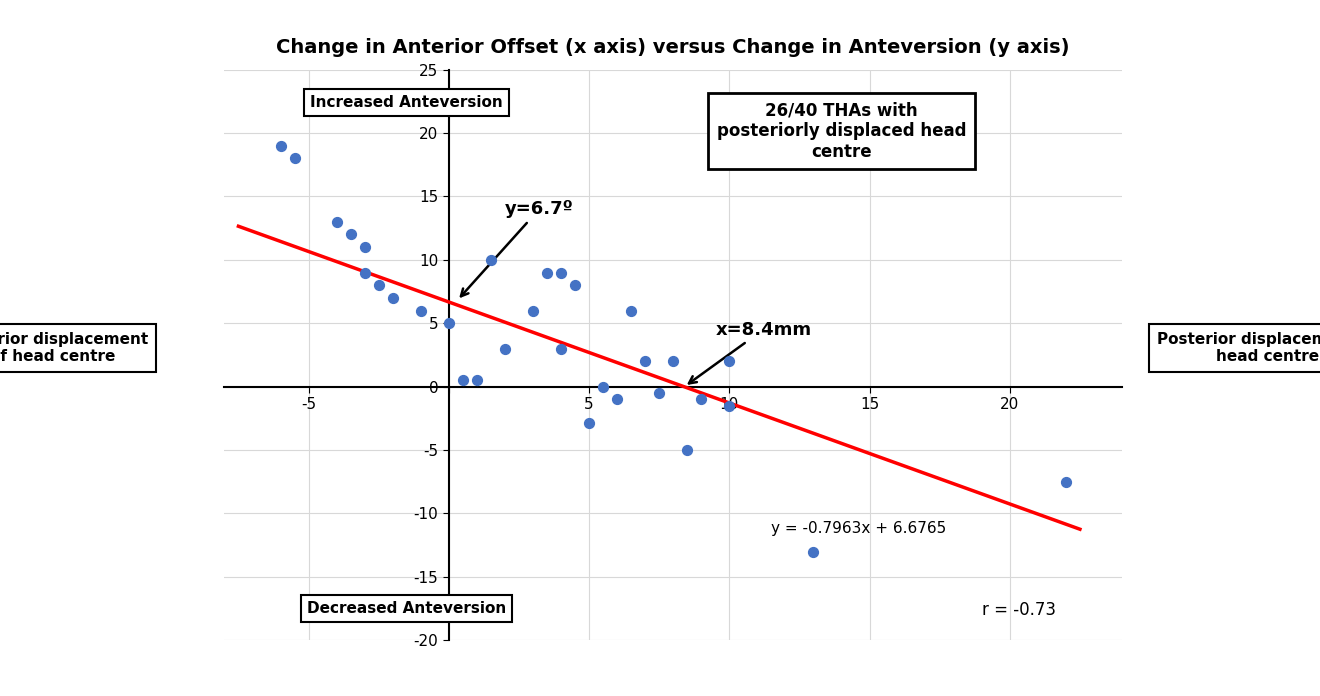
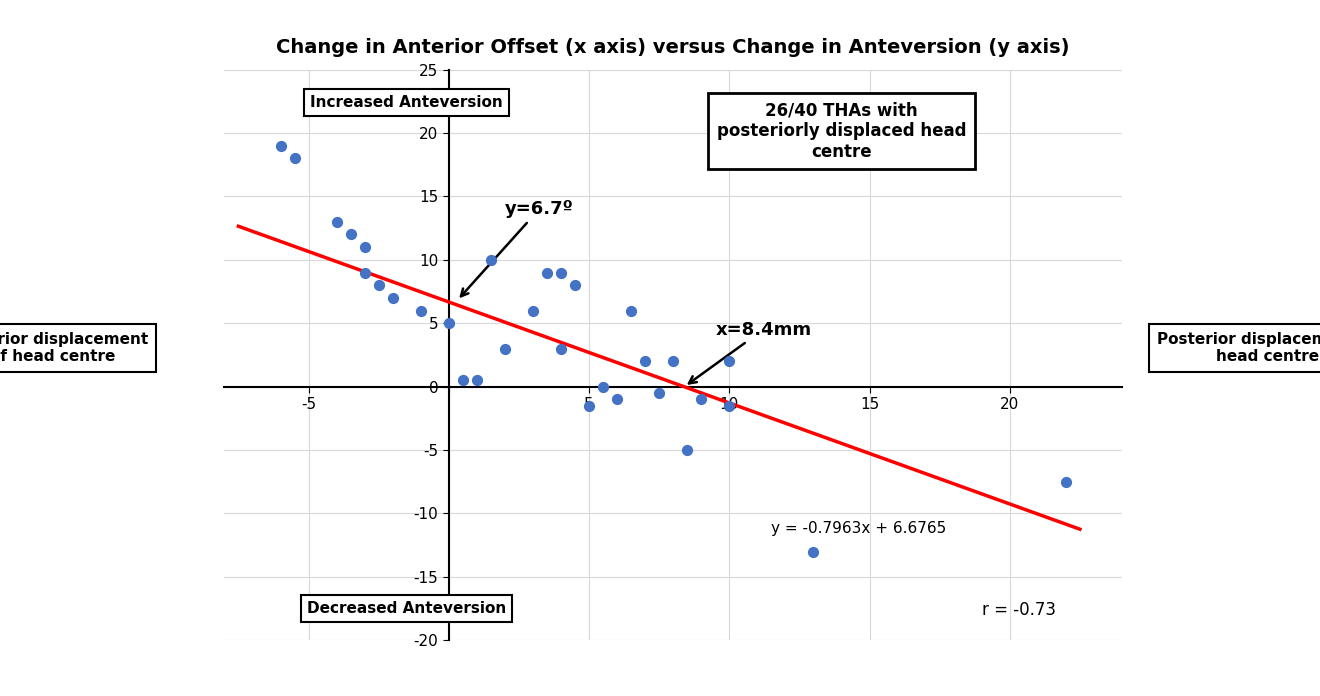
5: -2.9 -> -1.5
